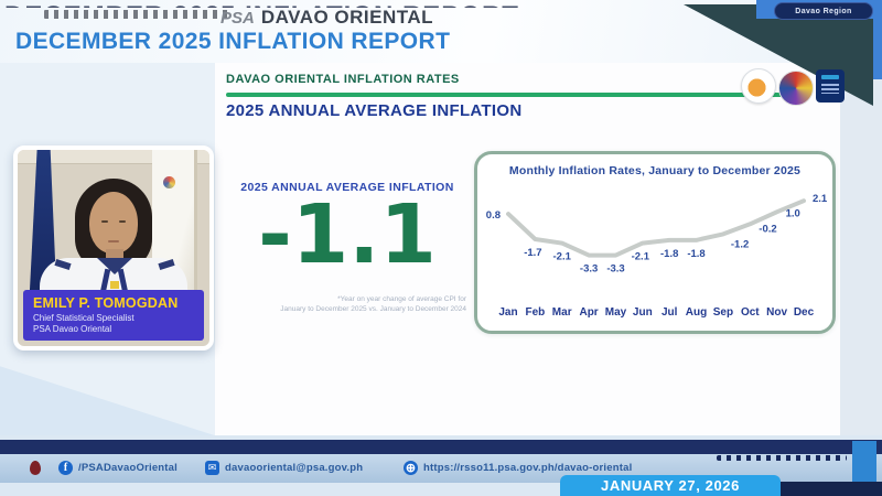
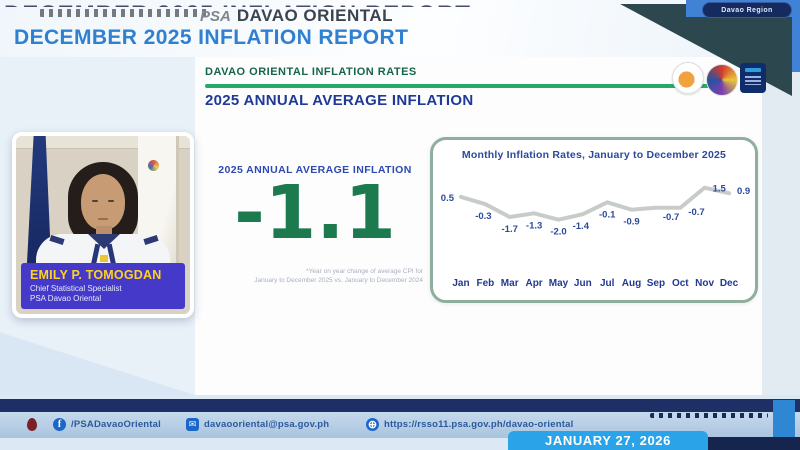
Jan: 0.8 -> 0.5
Feb: -1.7 -> -0.3
Mar: -2.1 -> -1.7
Apr: -3.3 -> -1.3
May: -3.3 -> -2.0
Jun: -2.1 -> -1.4
Jul: -1.8 -> -0.1
Aug: -1.8 -> -0.9
Sep: -1.2 -> -0.7
Oct: -0.2 -> -0.7
Nov: 1.0 -> 1.5
Dec: 2.1 -> 0.9
